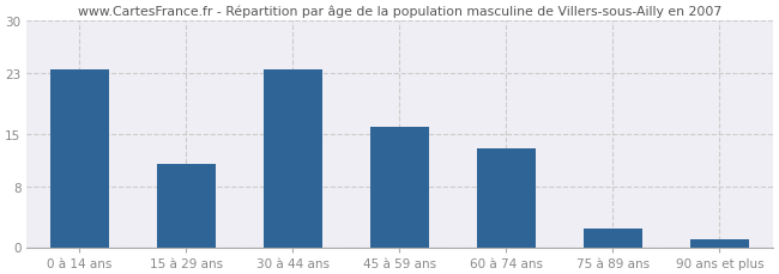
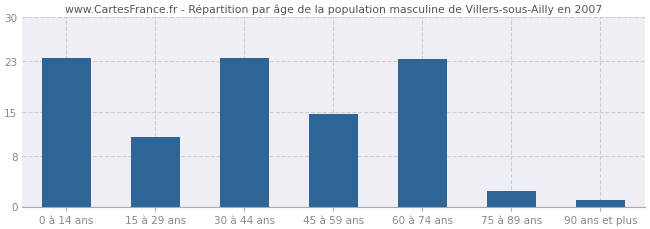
45 à 59 ans: 16.0 -> 14.6
60 à 74 ans: 13.0 -> 23.4
